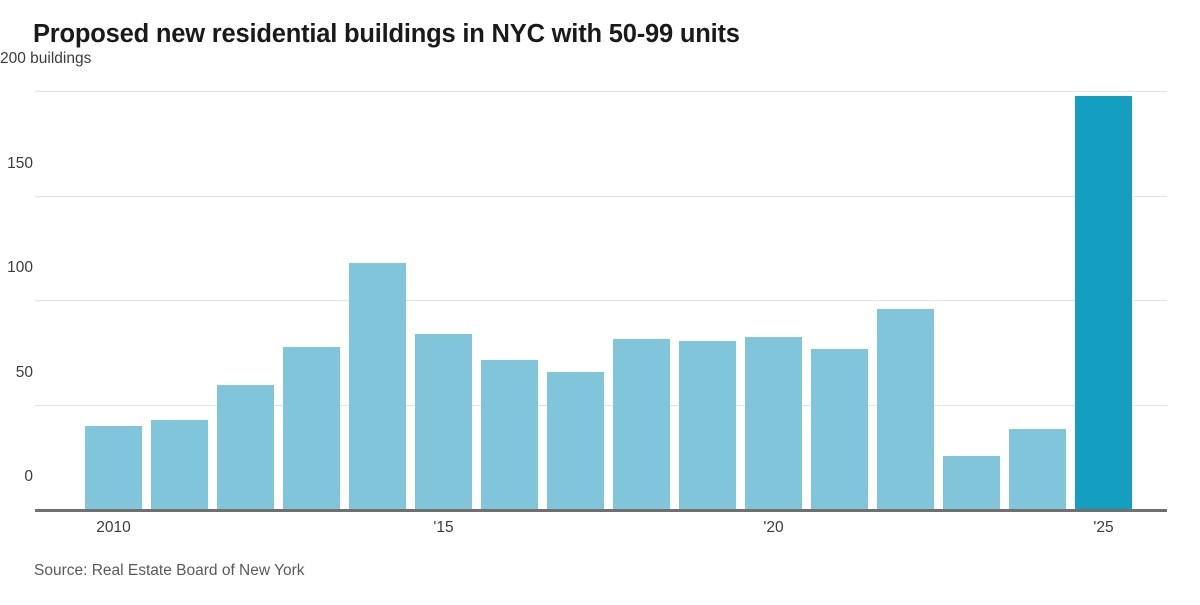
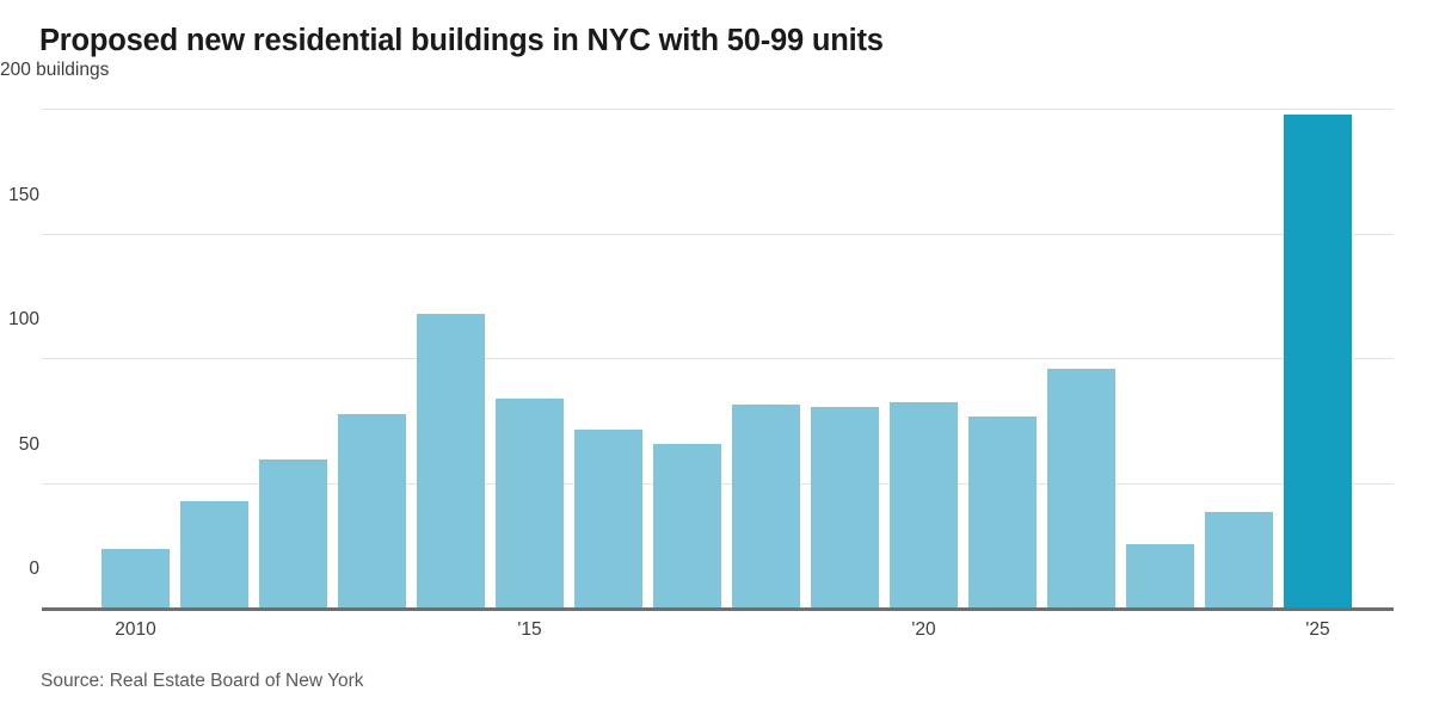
2010: 40 -> 24
